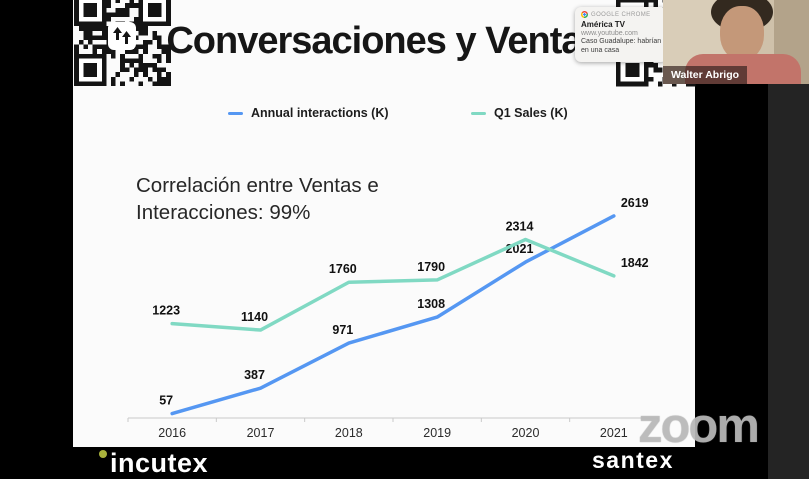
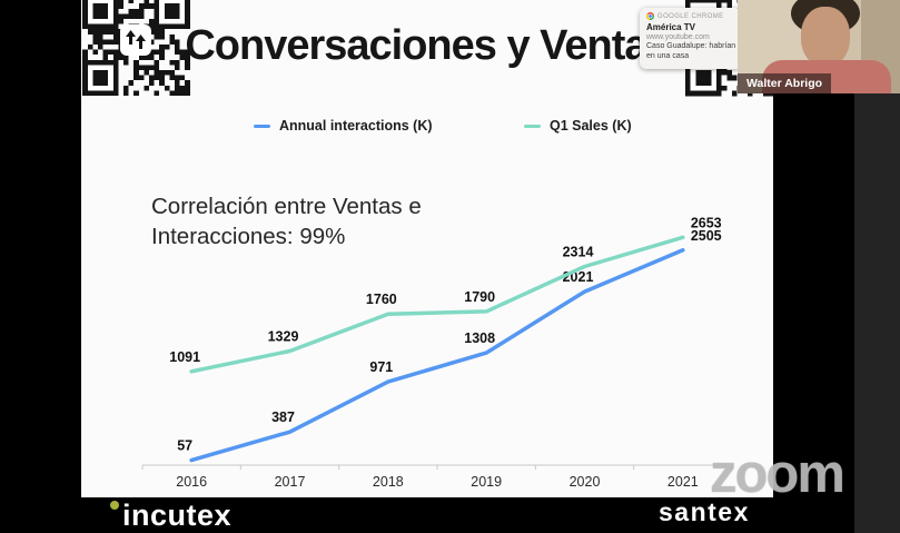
Q1 Sales (K)/2016: 1223 -> 1091
Q1 Sales (K)/2017: 1140 -> 1329
Annual interactions (K)/2021: 2619 -> 2505
Q1 Sales (K)/2021: 1842 -> 2653
